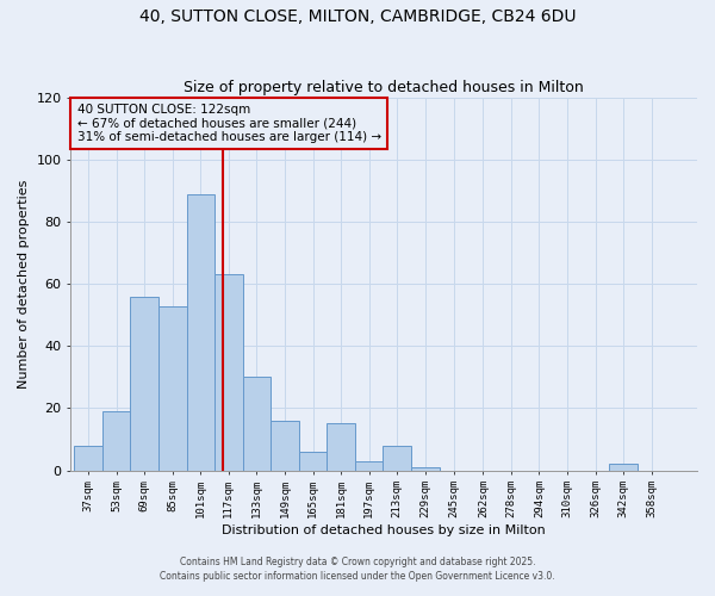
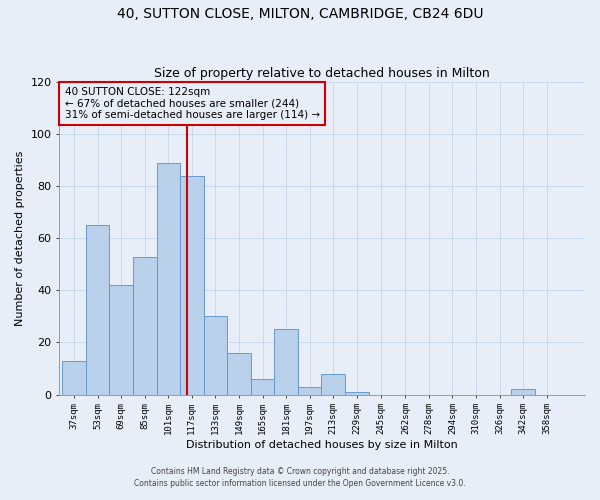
37sqm: 8 -> 13
53sqm: 19 -> 65
69sqm: 56 -> 42
117sqm: 63 -> 84
181sqm: 15 -> 25
